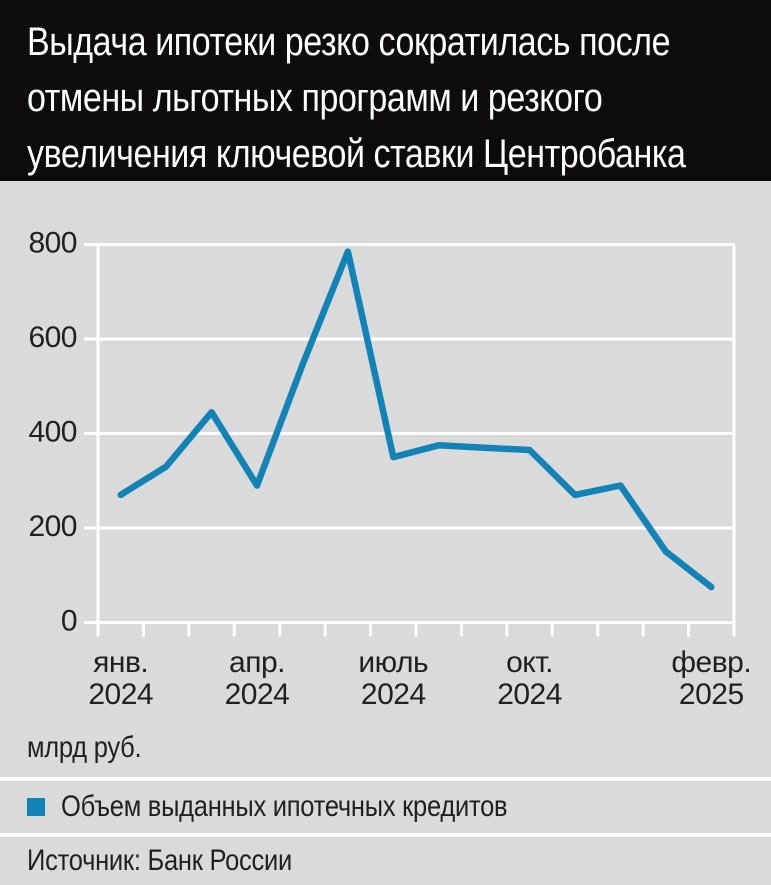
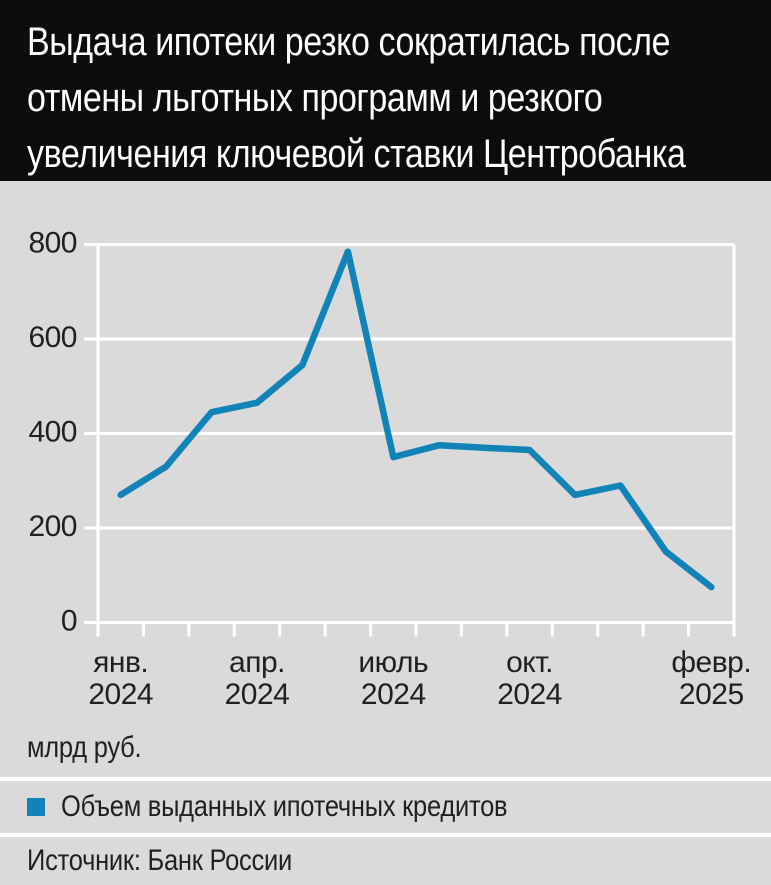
апр. 2024: 290 -> 460
